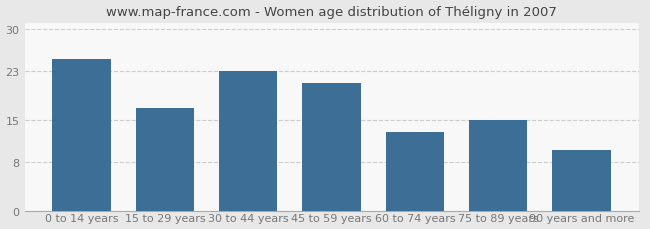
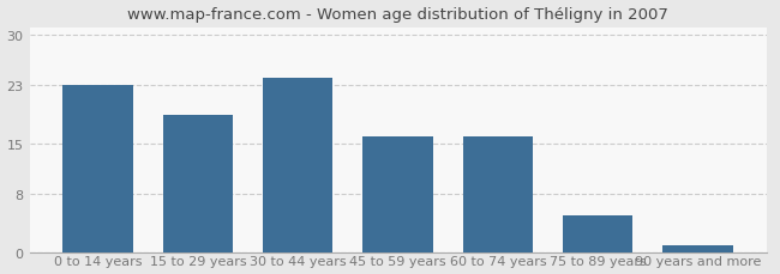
0 to 14 years: 25 -> 23
15 to 29 years: 17 -> 19
30 to 44 years: 23 -> 24
45 to 59 years: 21 -> 16
60 to 74 years: 13 -> 16
75 to 89 years: 15 -> 5
90 years and more: 10 -> 1
